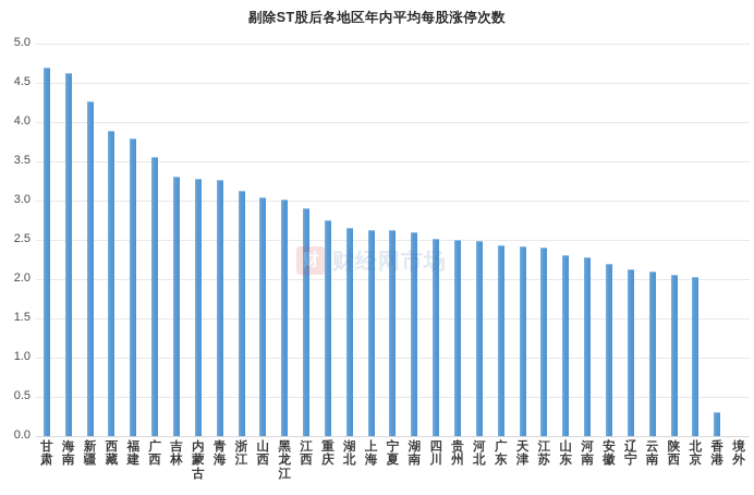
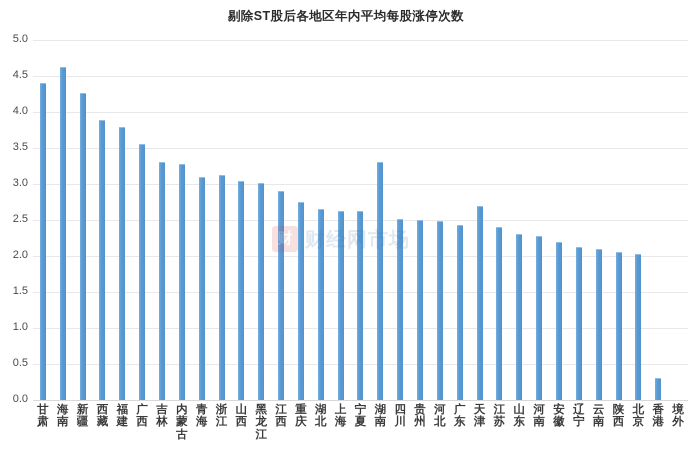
甘肃: 4.7 -> 4.4
青海: 3.3 -> 3.1
湖南: 2.6 -> 3.3
天津: 2.4 -> 2.7
